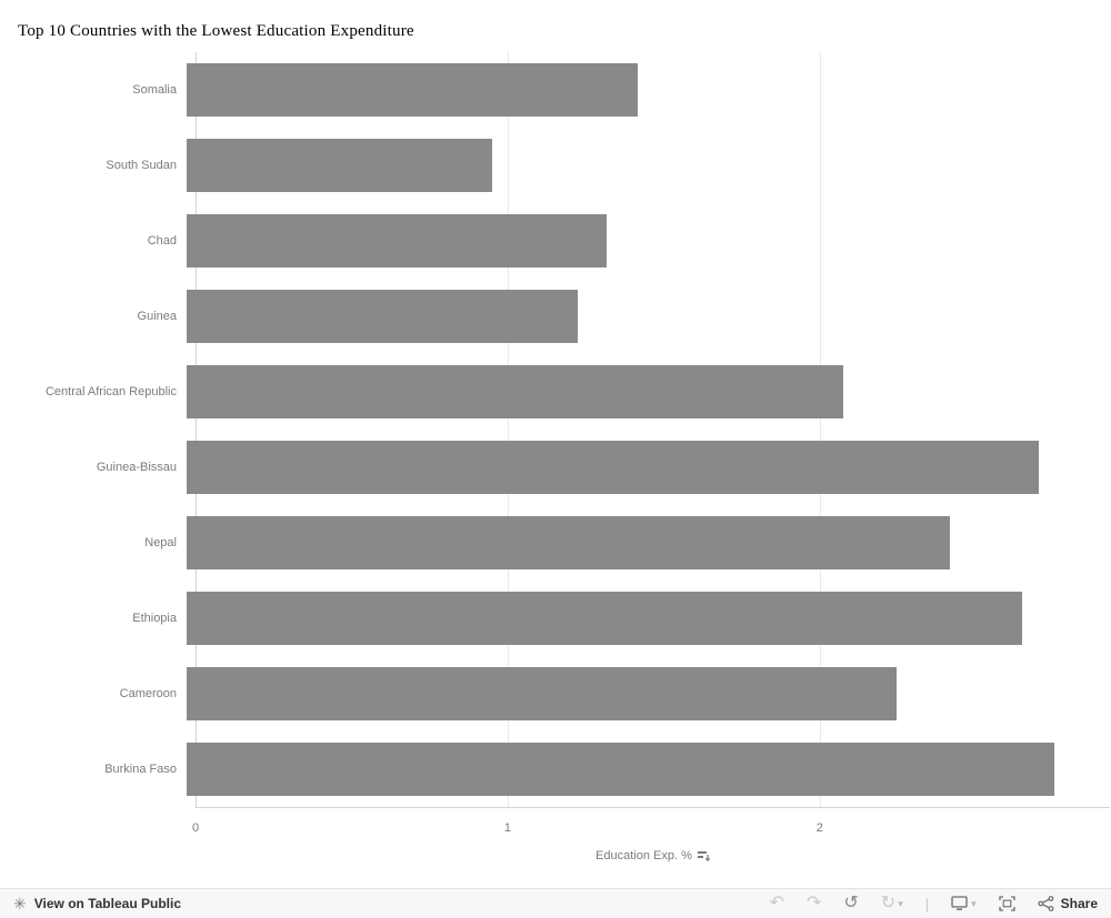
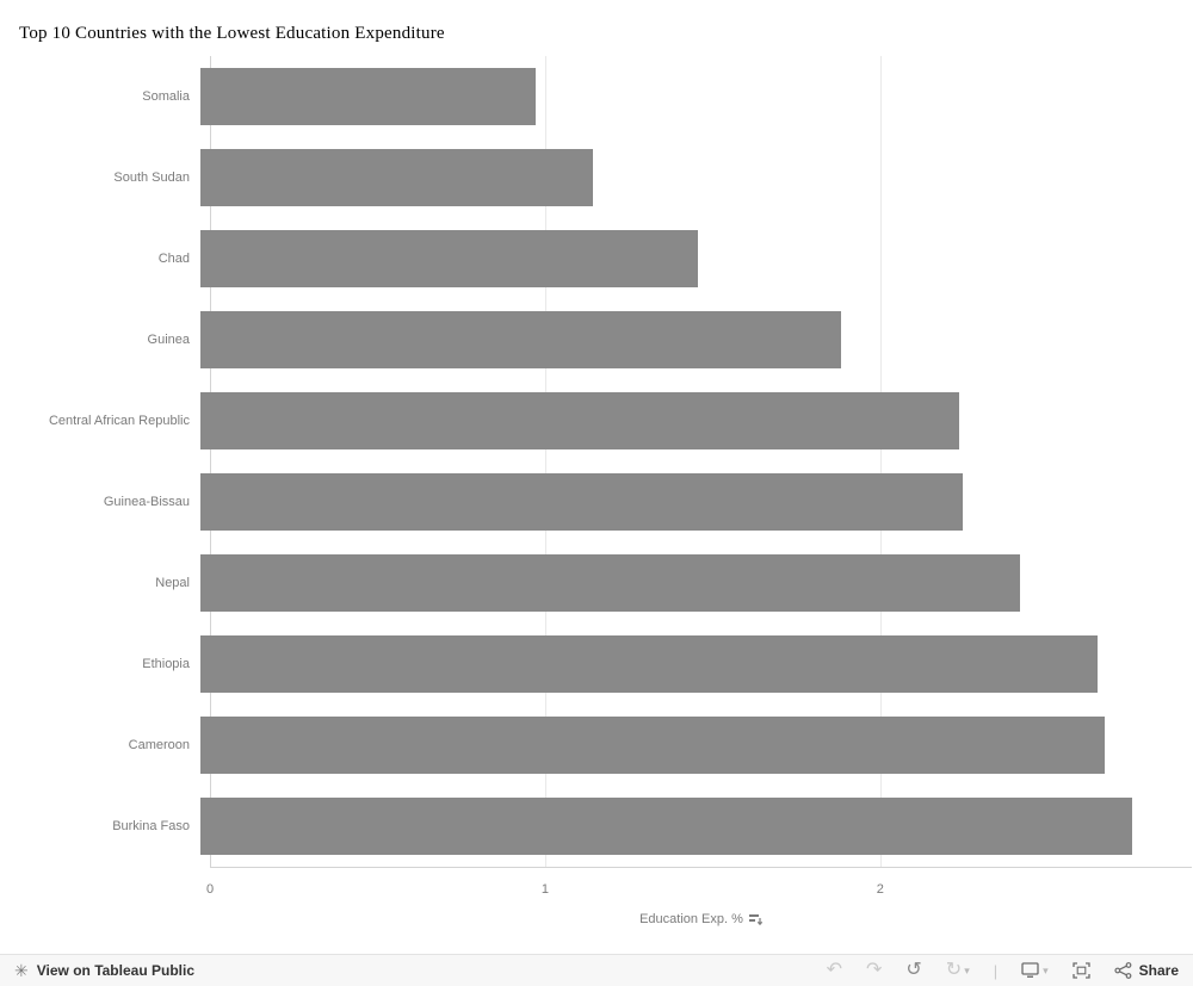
Somalia: 1.43 -> 0.99
South Sudan: 0.97 -> 1.16
Chad: 1.33 -> 1.47
Guinea: 1.24 -> 1.89
Central African Republic: 2.08 -> 2.24
Guinea-Bissau: 2.70 -> 2.25
Cameroon: 2.25 -> 2.67
